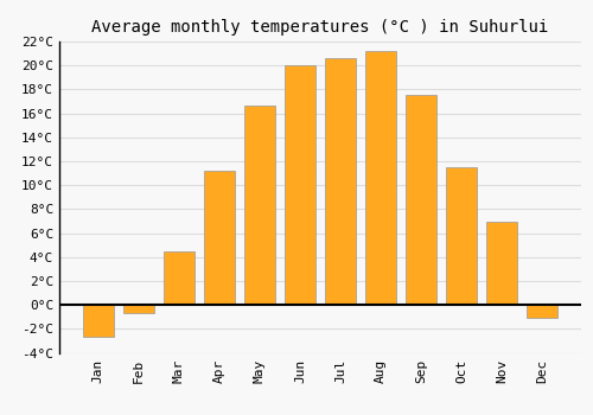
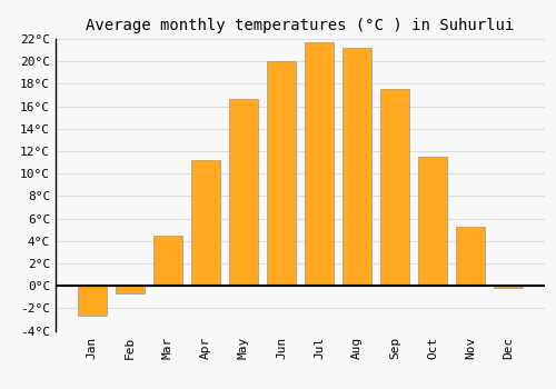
Jul: 20.6°C -> 21.7°C
Nov: 6.9°C -> 5.3°C
Dec: -1.1°C -> -0.2°C
